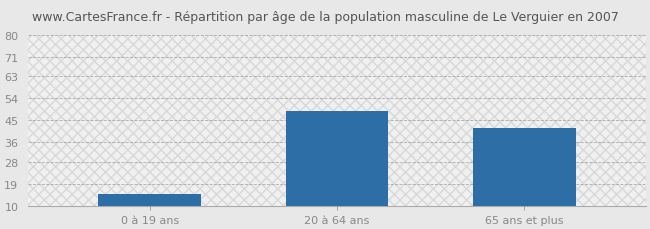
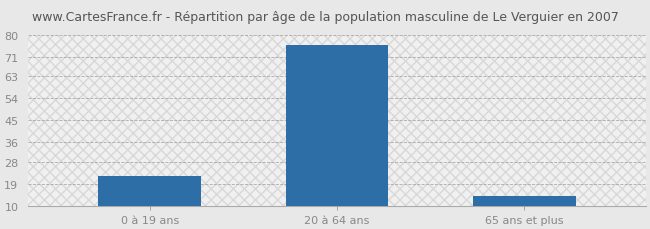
0 à 19 ans: 15 -> 22
20 à 64 ans: 49 -> 76
65 ans et plus: 42 -> 14
